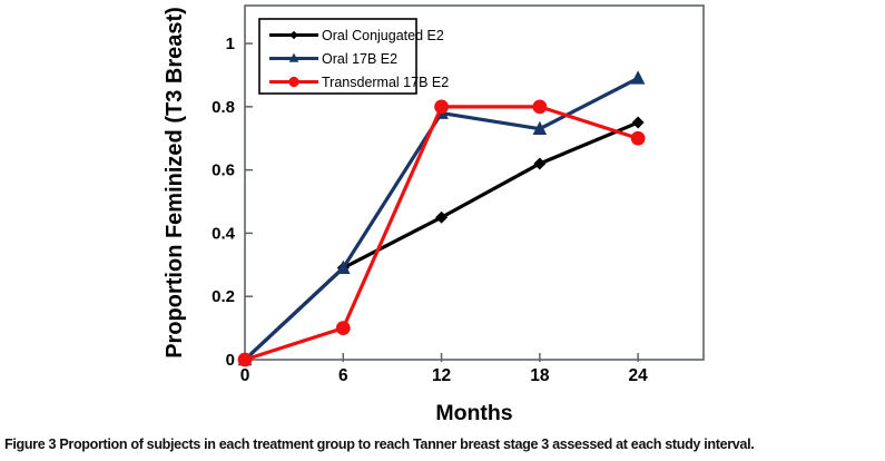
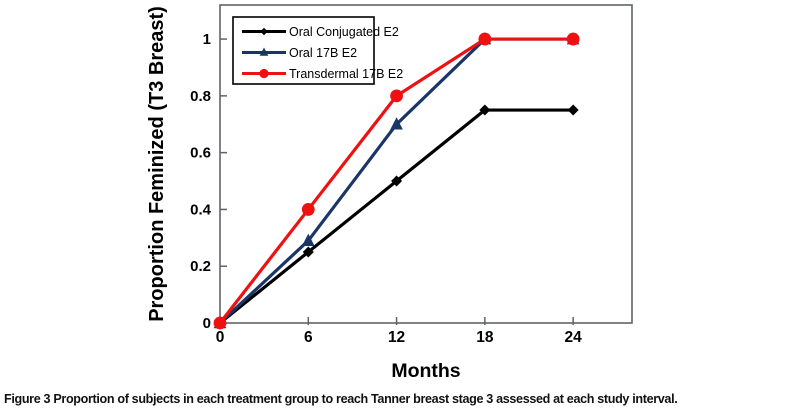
Oral Conjugated E2/6: 0.29 -> 0.25
Transdermal 17B E2/6: 0.1 -> 0.4
Oral Conjugated E2/12: 0.45 -> 0.50
Oral 17B E2/12: 0.78 -> 0.70
Oral Conjugated E2/18: 0.62 -> 0.75
Oral 17B E2/18: 0.73 -> 1.00
Transdermal 17B E2/18: 0.8 -> 1.0
Oral 17B E2/24: 0.89 -> 1.00
Transdermal 17B E2/24: 0.7 -> 1.0
